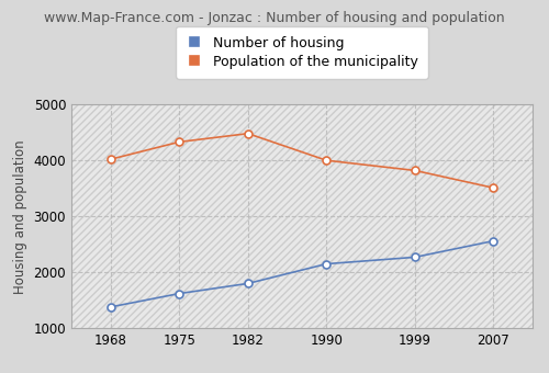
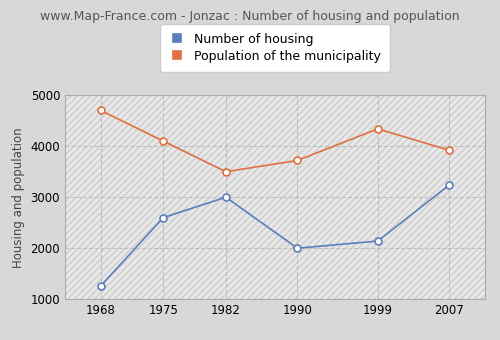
Number of housing/1968: 1380 -> 1260
Population of the municipality/1968: 4020 -> 4700
Number of housing/1975: 1620 -> 2600
Population of the municipality/1975: 4330 -> 4100
Number of housing/1982: 1800 -> 3000
Population of the municipality/1982: 4480 -> 3500
Number of housing/1990: 2150 -> 2000
Population of the municipality/1990: 4000 -> 3720
Number of housing/1999: 2270 -> 2140
Population of the municipality/1999: 3820 -> 4340
Number of housing/2007: 2560 -> 3240
Population of the municipality/2007: 3510 -> 3920
